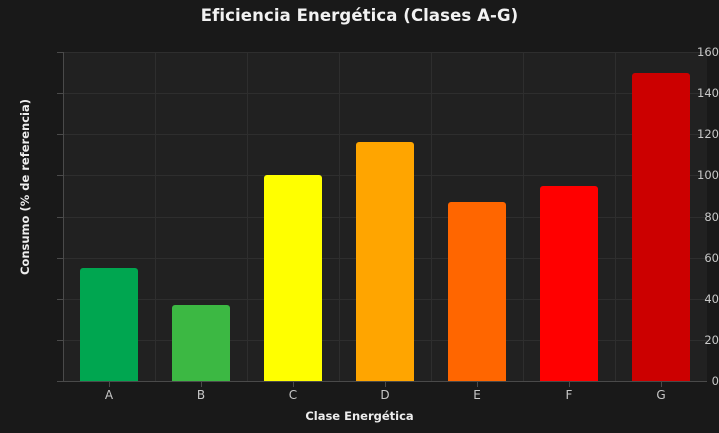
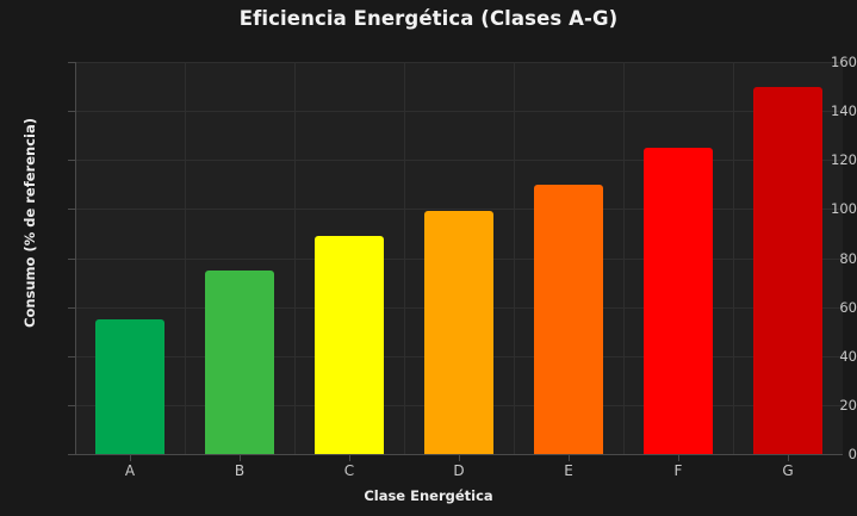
B: 37 -> 75
C: 100 -> 89
D: 116 -> 99
E: 87 -> 110
F: 95 -> 125
